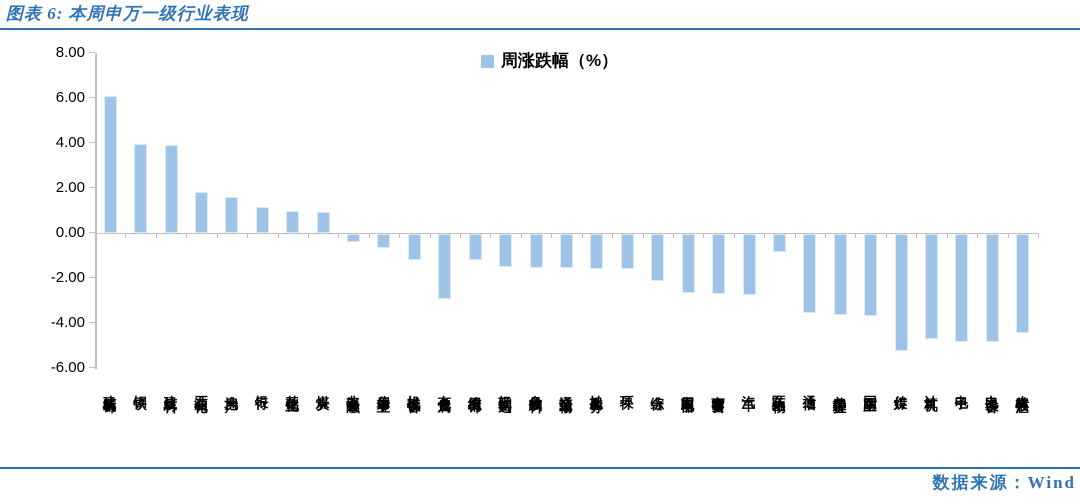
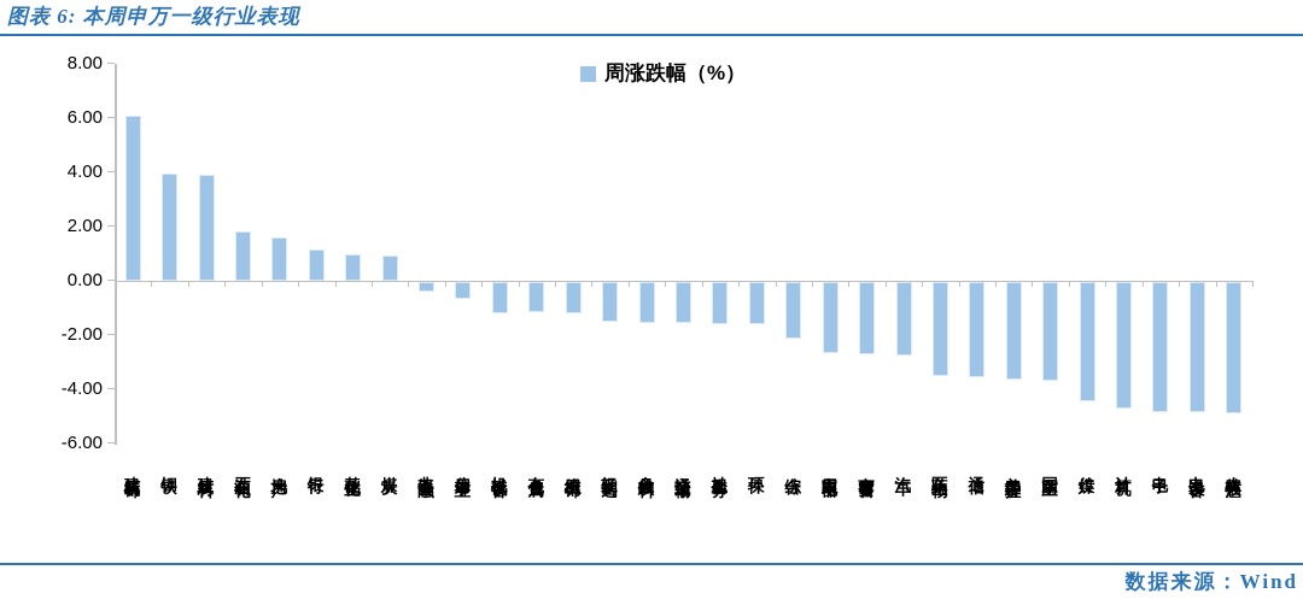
有色金属: -2.9 -> -1.1
医药生物: -0.8 -> -3.5
传媒: -5.2 -> -4.4
农林牧渔: -4.4 -> -4.8
